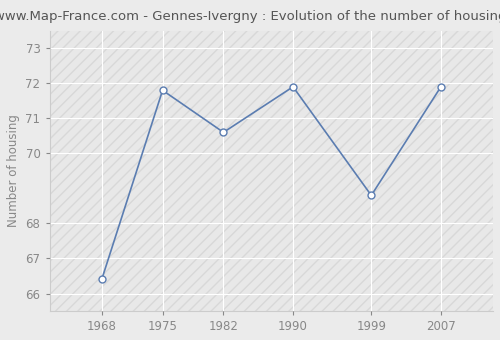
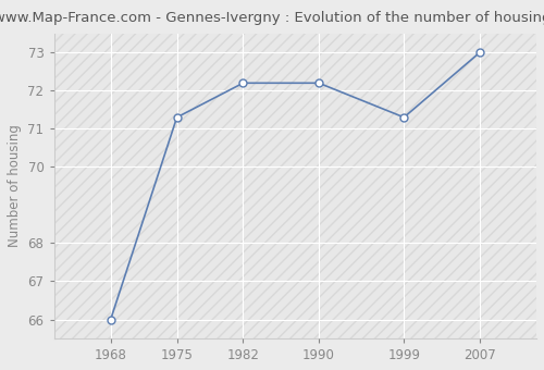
1968: 66.4 -> 66.0
1975: 71.8 -> 71.3
1982: 70.6 -> 72.2
1990: 71.9 -> 72.2
1999: 68.8 -> 71.3
2007: 71.9 -> 73.0
